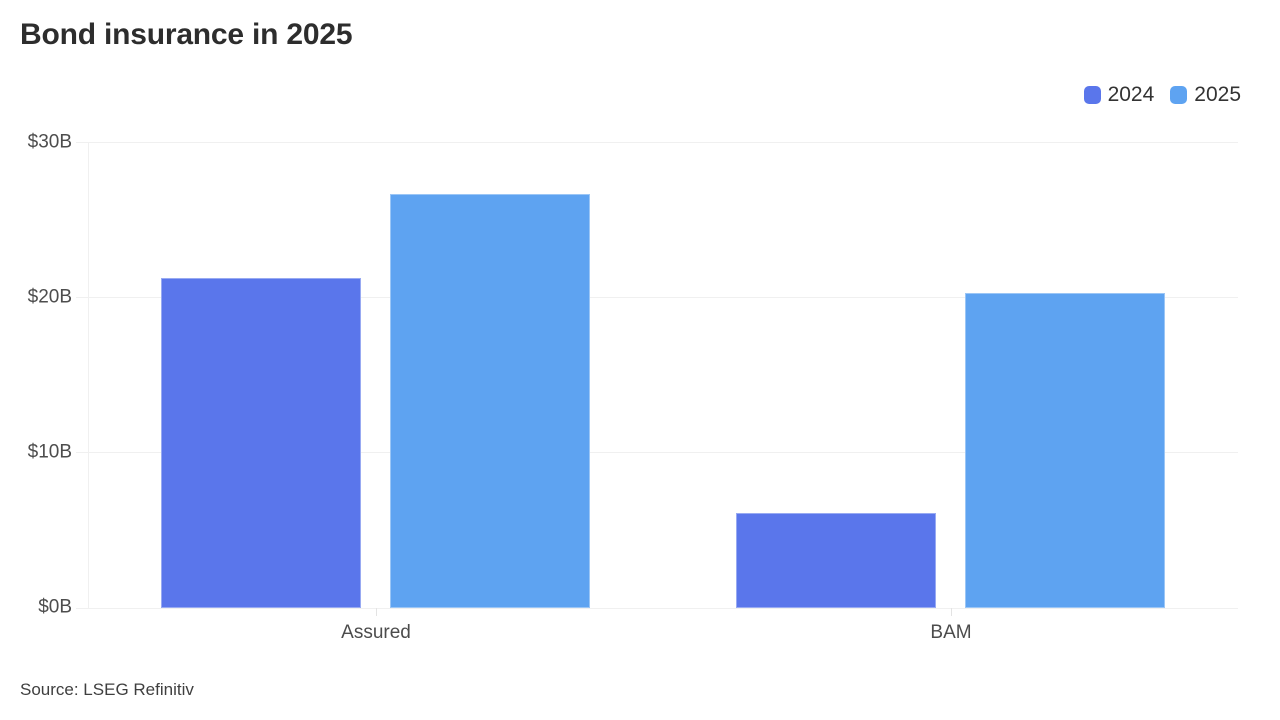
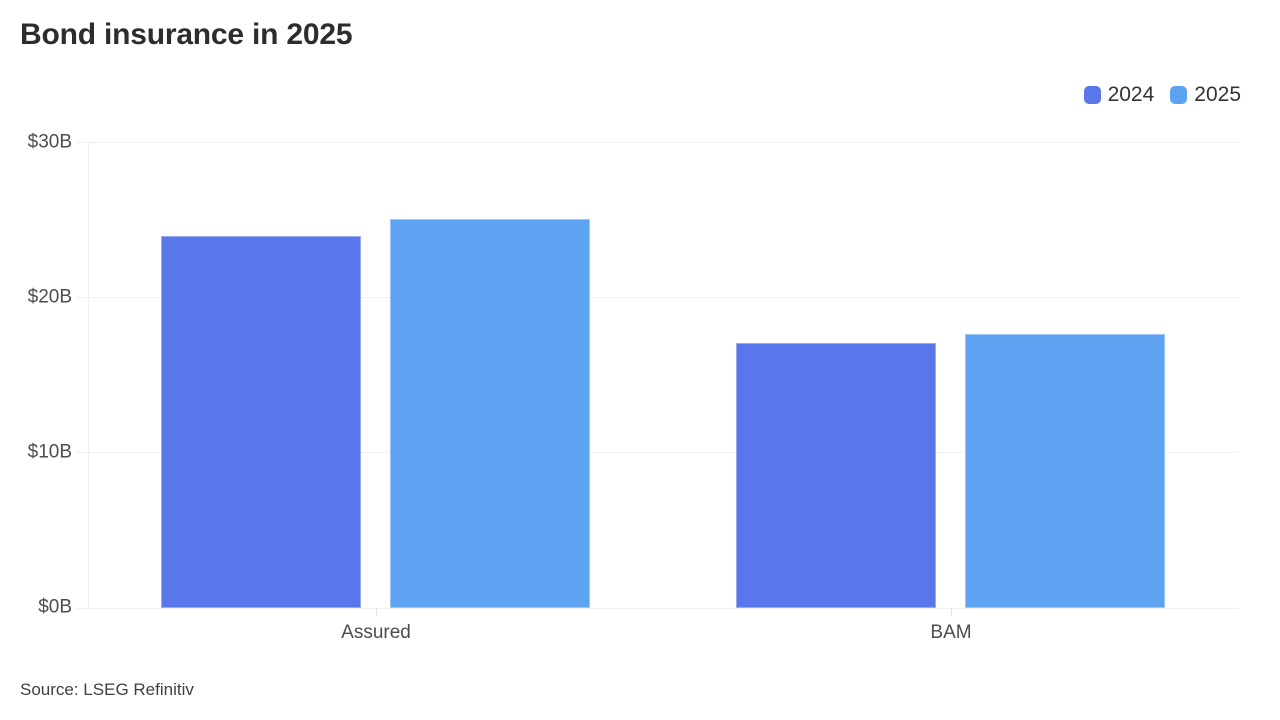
2024/Assured: $21.3B -> $24.0B
2025/Assured: $26.7B -> $25.1B
2024/BAM: $6.1B -> $17.1B
2025/BAM: $20.3B -> $17.7B
